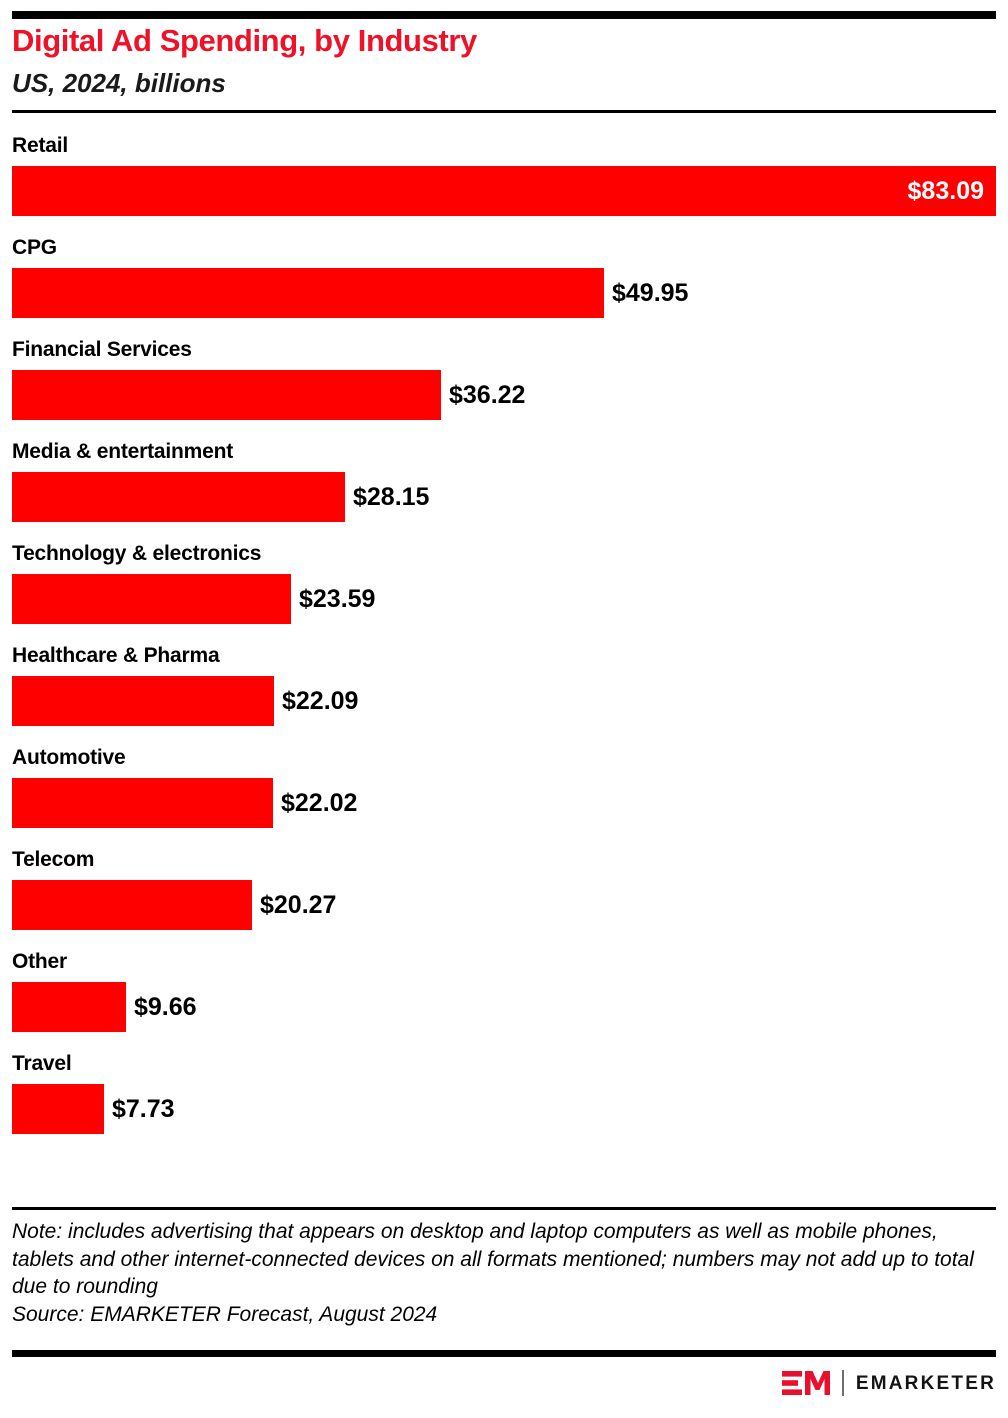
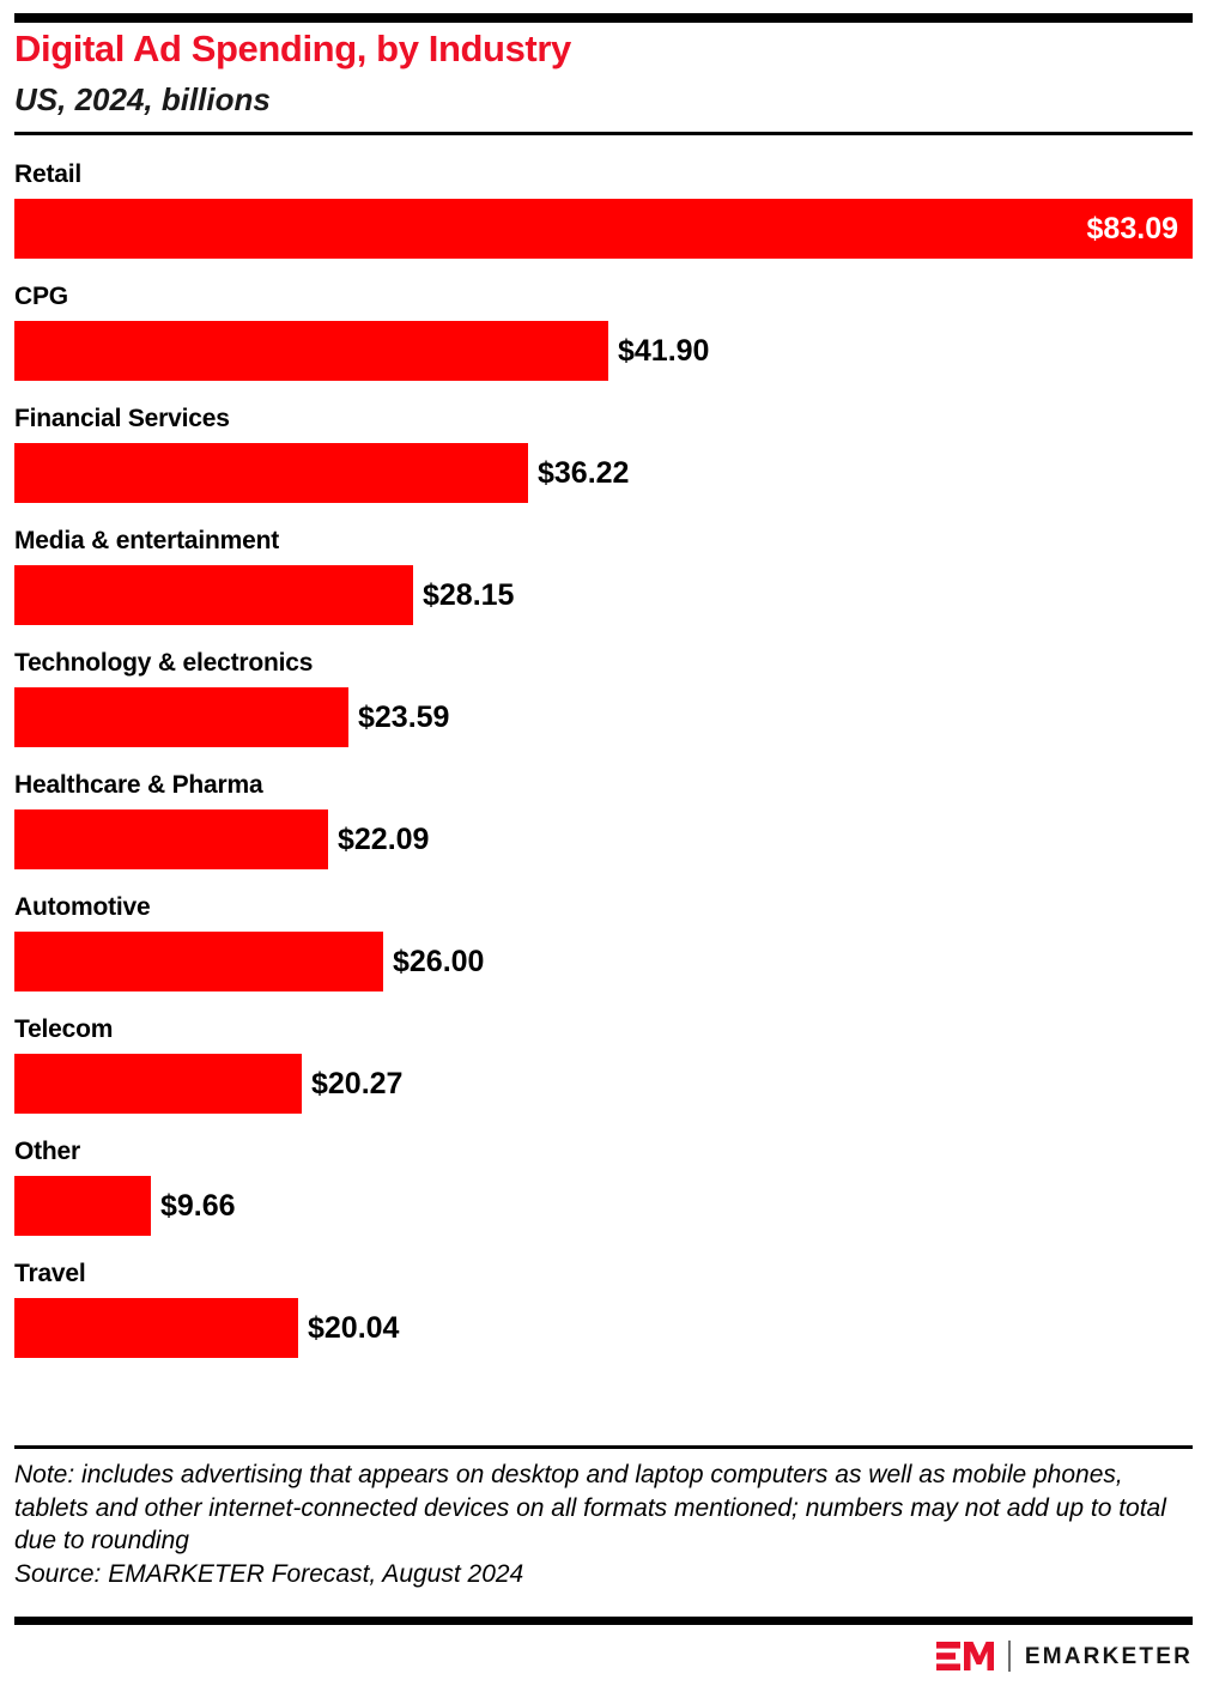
CPG: $49.95 -> $41.90
Automotive: $22.02 -> $26.00
Travel: $7.73 -> $20.04
